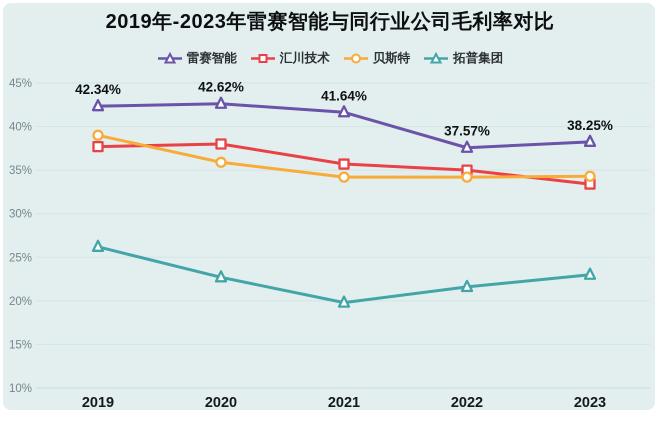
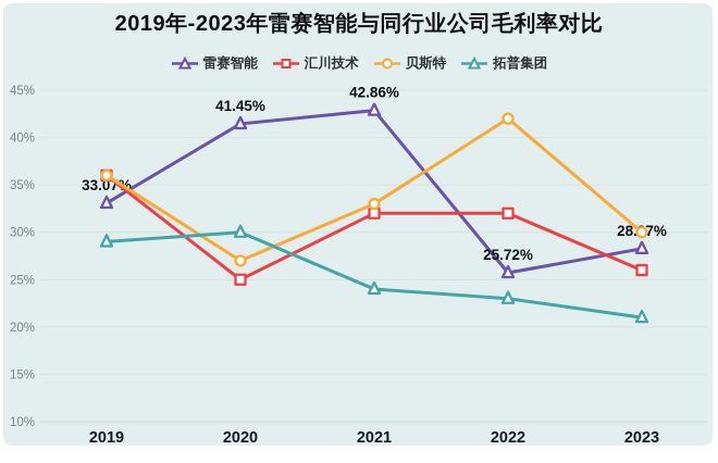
雷赛智能/2019: 42.34% -> 33.07%
汇川技术/2019: 38% -> 36%
贝斯特/2019: 39% -> 36%
拓普集团/2019: 26% -> 29%
雷赛智能/2020: 42.62% -> 41.45%
汇川技术/2020: 38% -> 25%
贝斯特/2020: 36% -> 27%
拓普集团/2020: 23% -> 30%
雷赛智能/2021: 41.64% -> 42.86%
汇川技术/2021: 36% -> 32%
贝斯特/2021: 34% -> 33%
拓普集团/2021: 20% -> 24%
雷赛智能/2022: 37.57% -> 25.72%
汇川技术/2022: 35% -> 32%
贝斯特/2022: 34% -> 42%
拓普集团/2022: 22% -> 23%
雷赛智能/2023: 38.25% -> 28.27%
汇川技术/2023: 33% -> 26%
贝斯特/2023: 34% -> 30%
拓普集团/2023: 23% -> 21%
